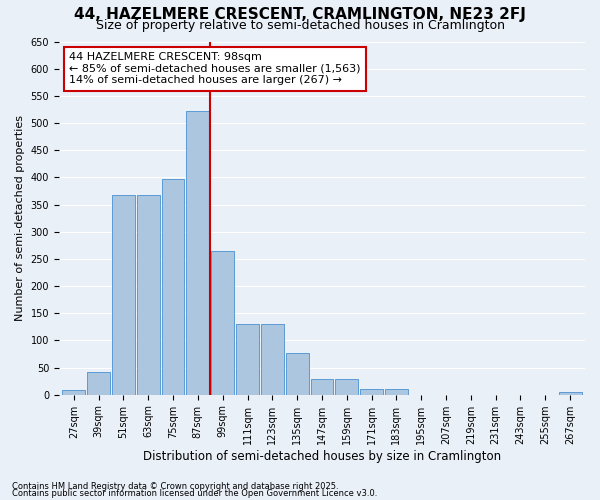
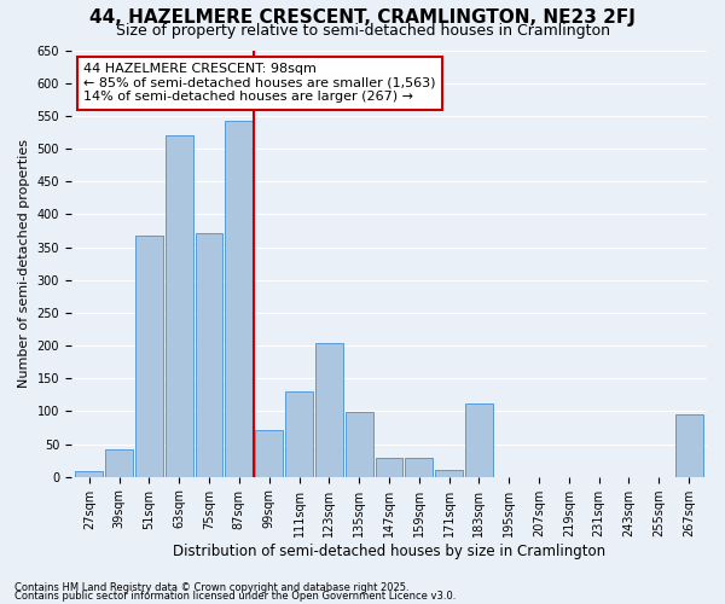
63sqm: 368 -> 520
75sqm: 397 -> 372
87sqm: 522 -> 542
99sqm: 265 -> 72
123sqm: 130 -> 204
135sqm: 77 -> 98
183sqm: 10 -> 112
267sqm: 5 -> 96
